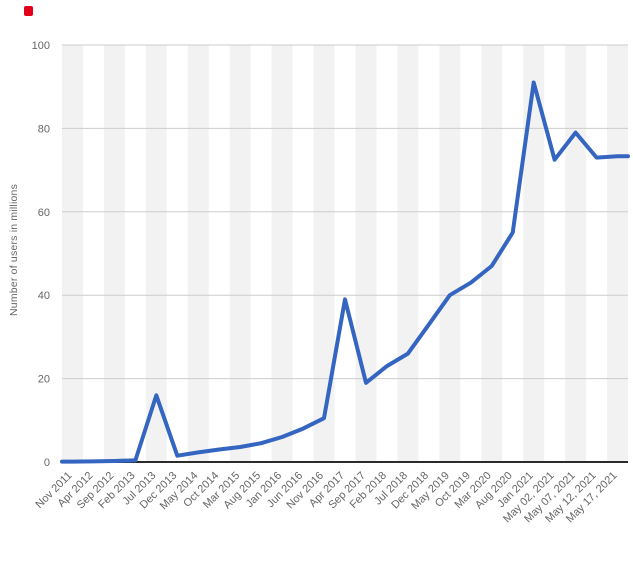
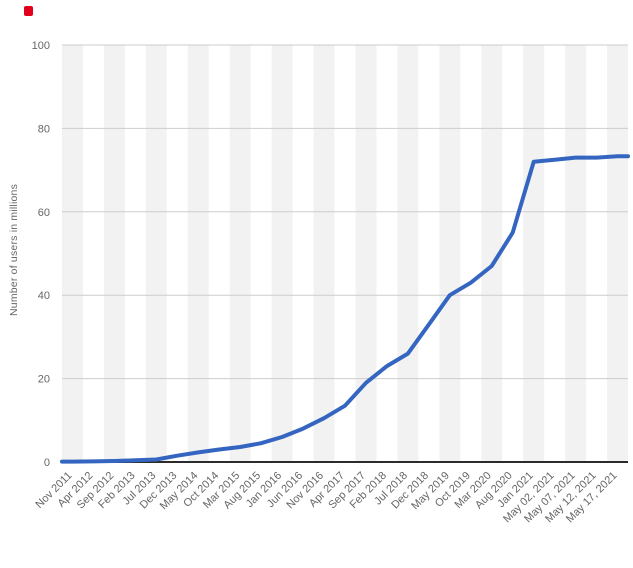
Jul 2013: 16 -> 1
Apr 2017: 39 -> 14
Jan 2021: 91 -> 72
May 07, 2021: 79 -> 73
